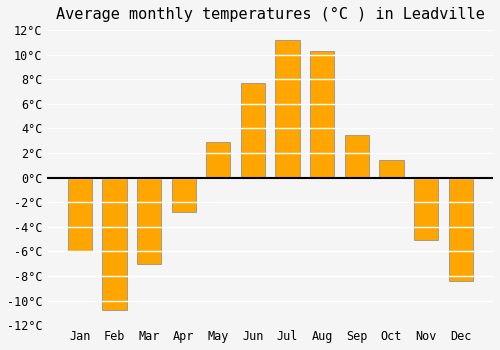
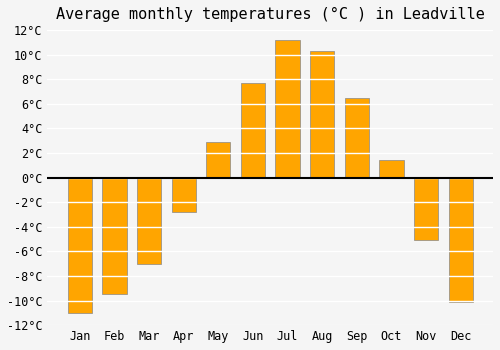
Jan: -6.0°C -> -11.0°C
Feb: -10.8°C -> -9.5°C
Sep: 3.5°C -> 6.5°C
Dec: -8.4°C -> -10.1°C
